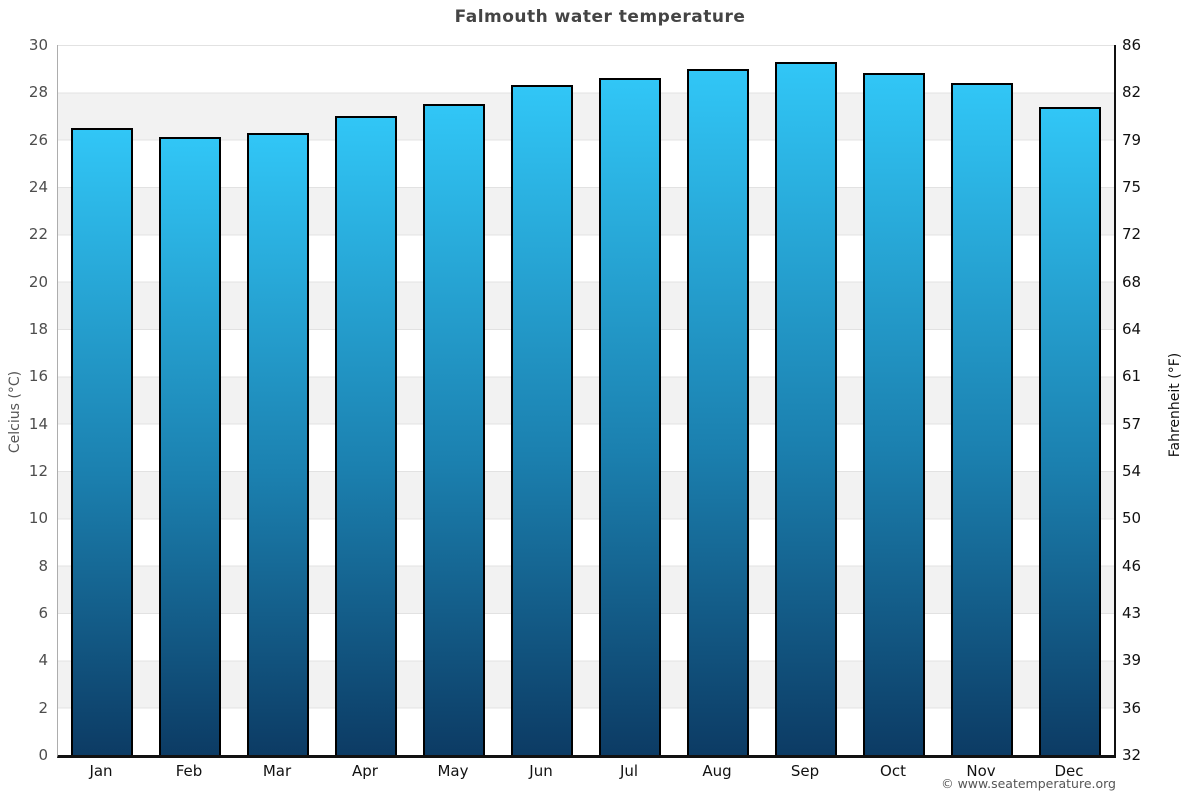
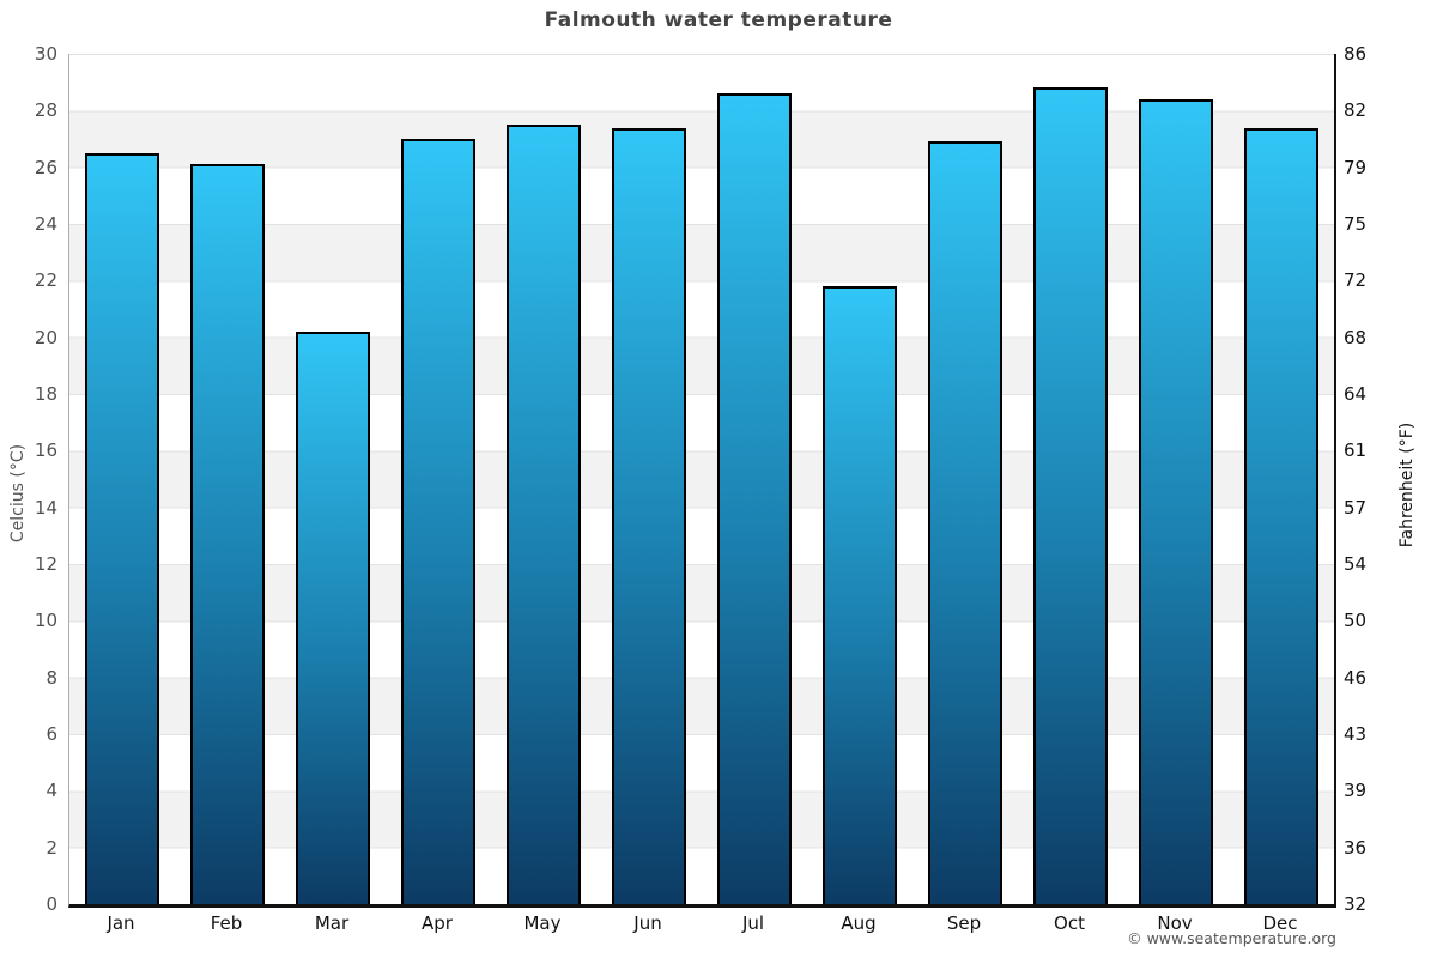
Mar: 26.3 -> 20.2
Jun: 28.3 -> 27.4
Aug: 29.0 -> 21.8
Sep: 29.3 -> 26.9
